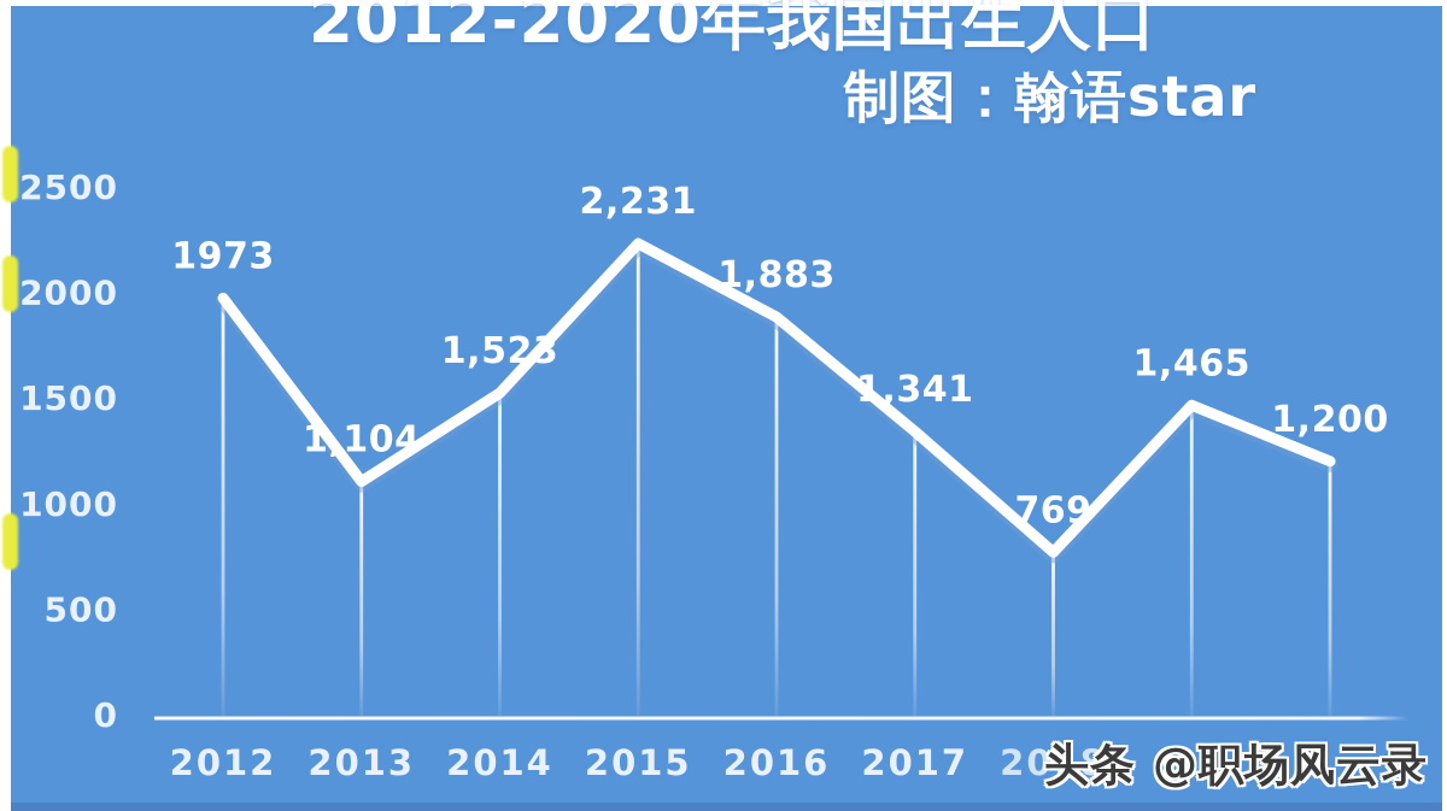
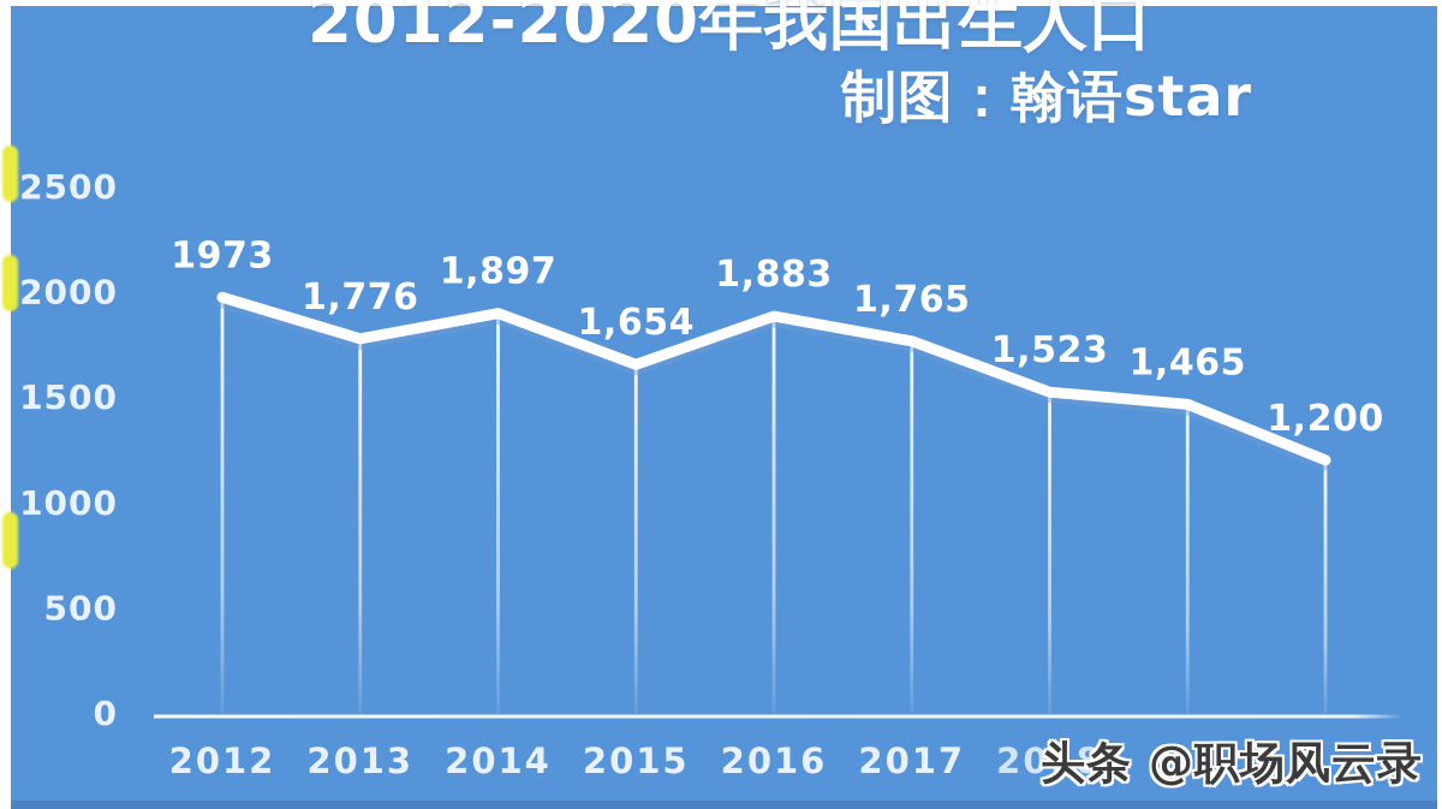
2013: 1,104 -> 1,776
2014: 1,523 -> 1,897
2015: 2,231 -> 1,654
2017: 1,341 -> 1,765
2018: 769 -> 1,523
